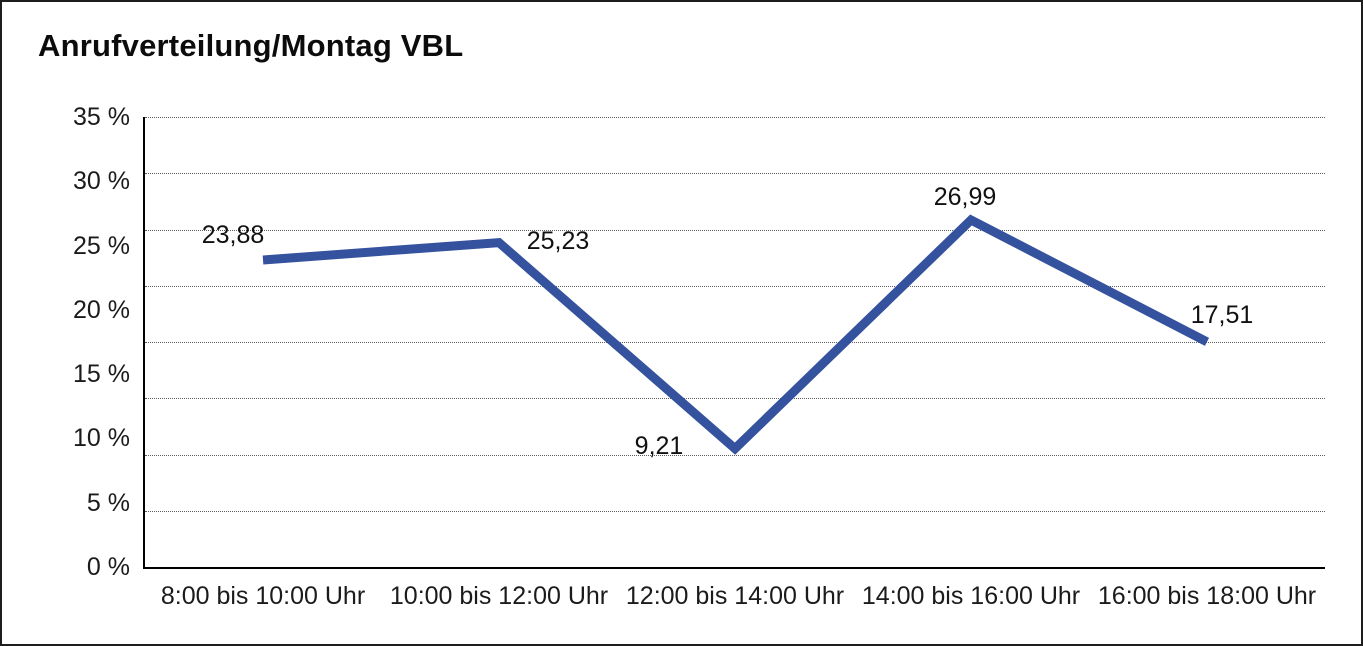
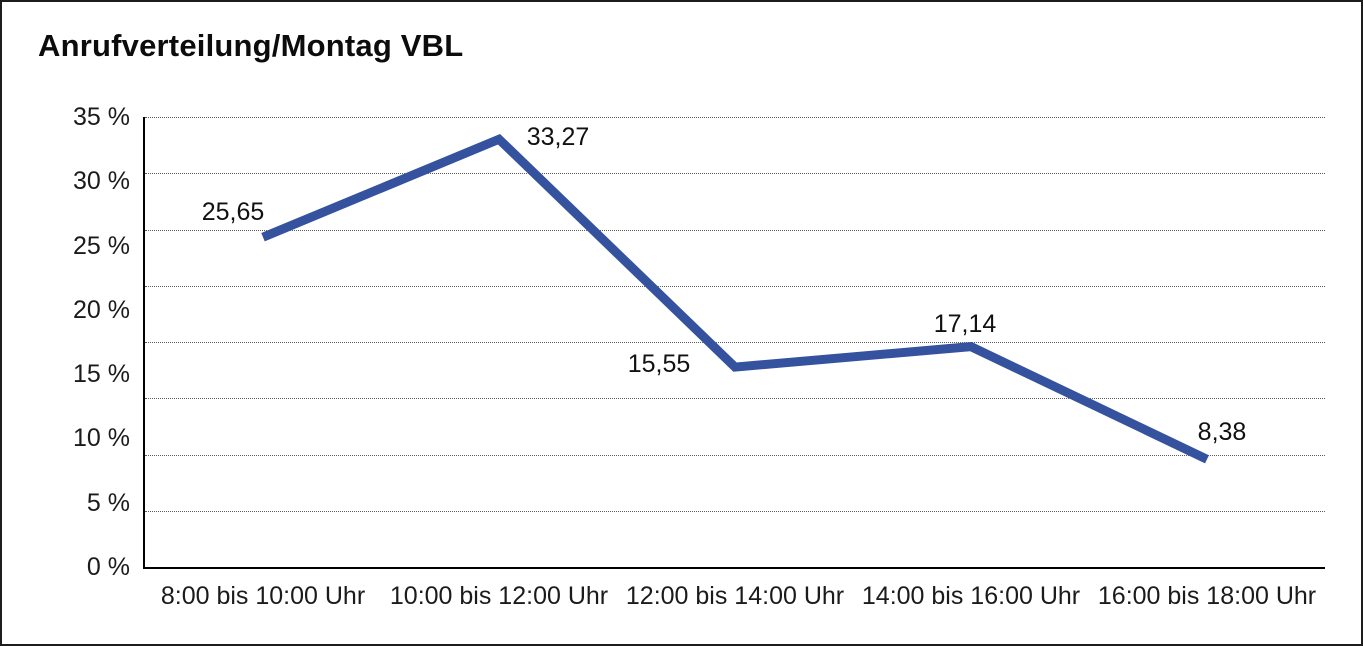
8:00 bis 10:00 Uhr: 23,88 -> 25,65
10:00 bis 12:00 Uhr: 25,23 -> 33,27
12:00 bis 14:00 Uhr: 9,21 -> 15,55
14:00 bis 16:00 Uhr: 26,99 -> 17,14
16:00 bis 18:00 Uhr: 17,51 -> 8,38
